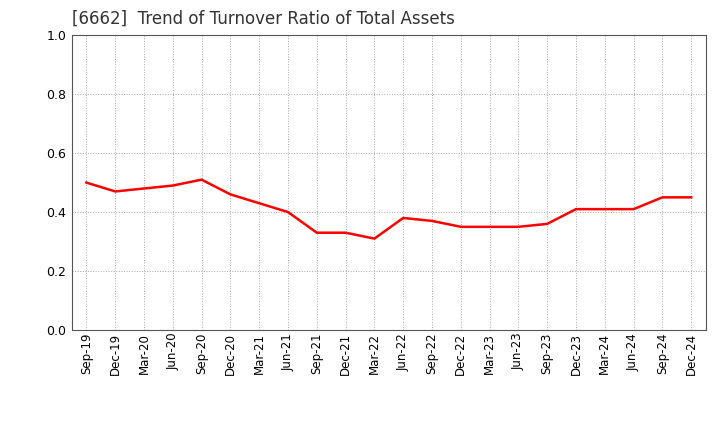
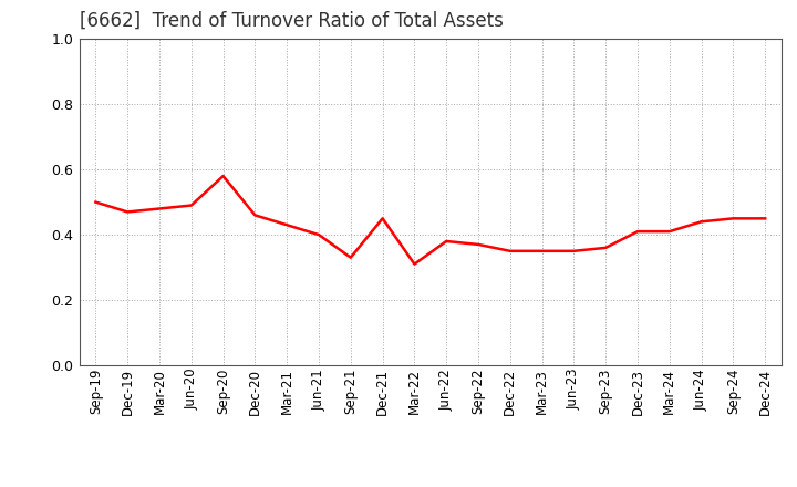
Sep-20: 0.51 -> 0.58
Dec-21: 0.33 -> 0.45
Jun-24: 0.41 -> 0.44
